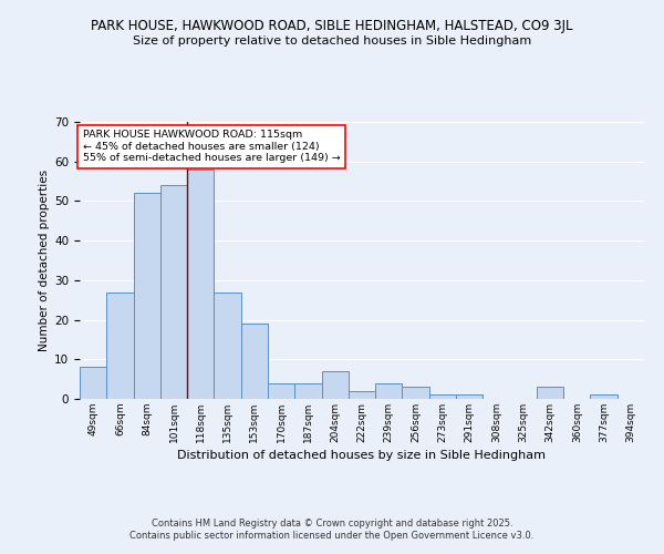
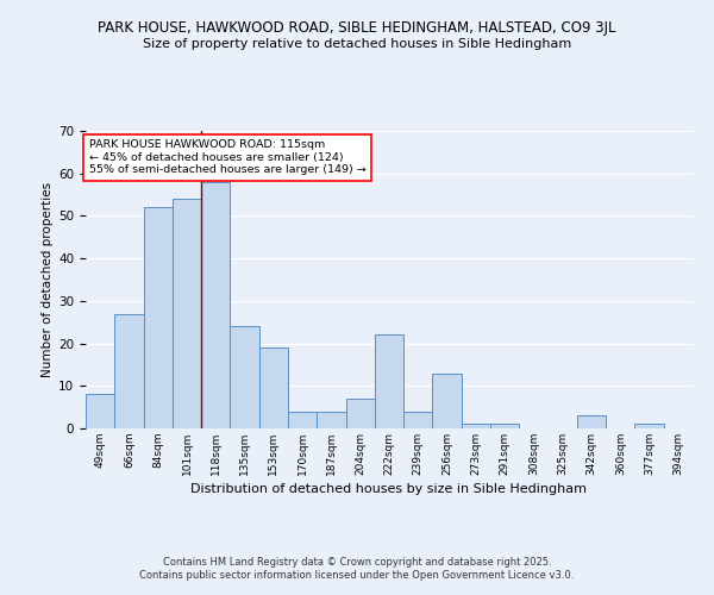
135sqm: 27 -> 24
222sqm: 2 -> 22
256sqm: 3 -> 13
